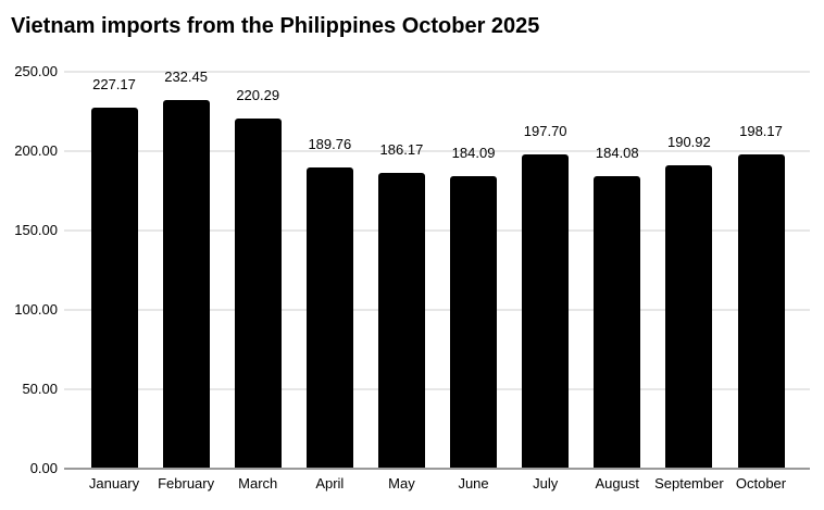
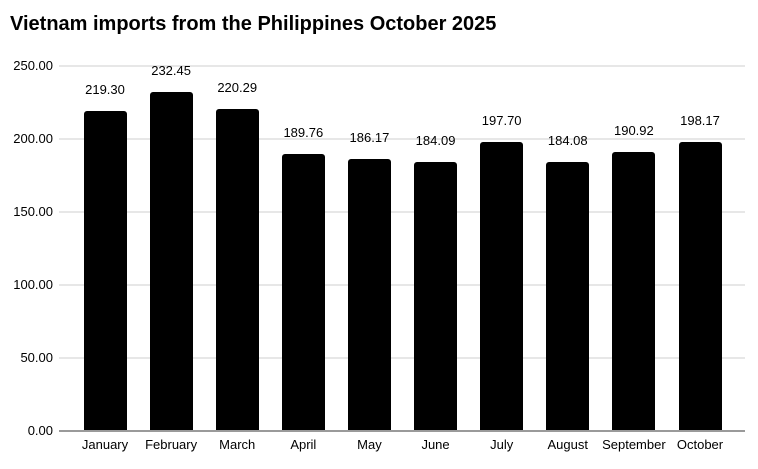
January: 227.17 -> 219.30
